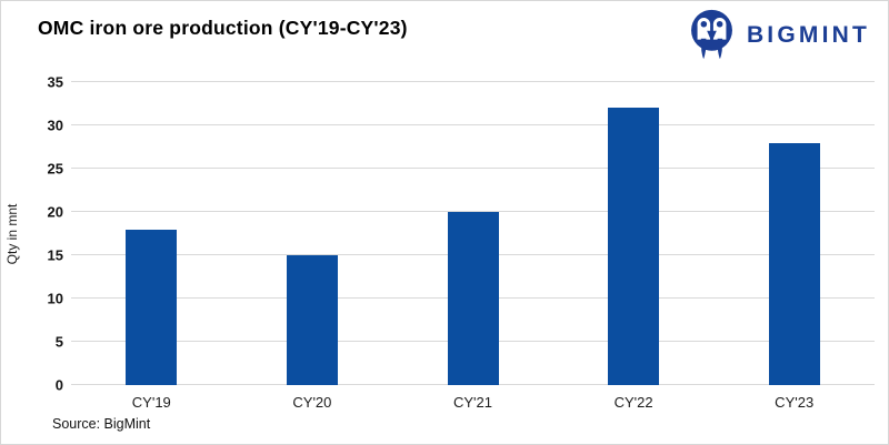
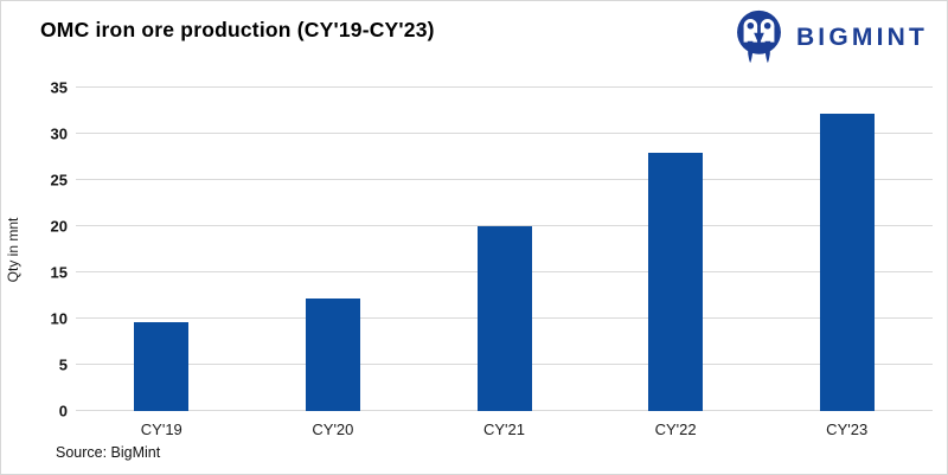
CY'19: 18 -> 10
CY'20: 15 -> 12
CY'22: 32 -> 28
CY'23: 28 -> 32
